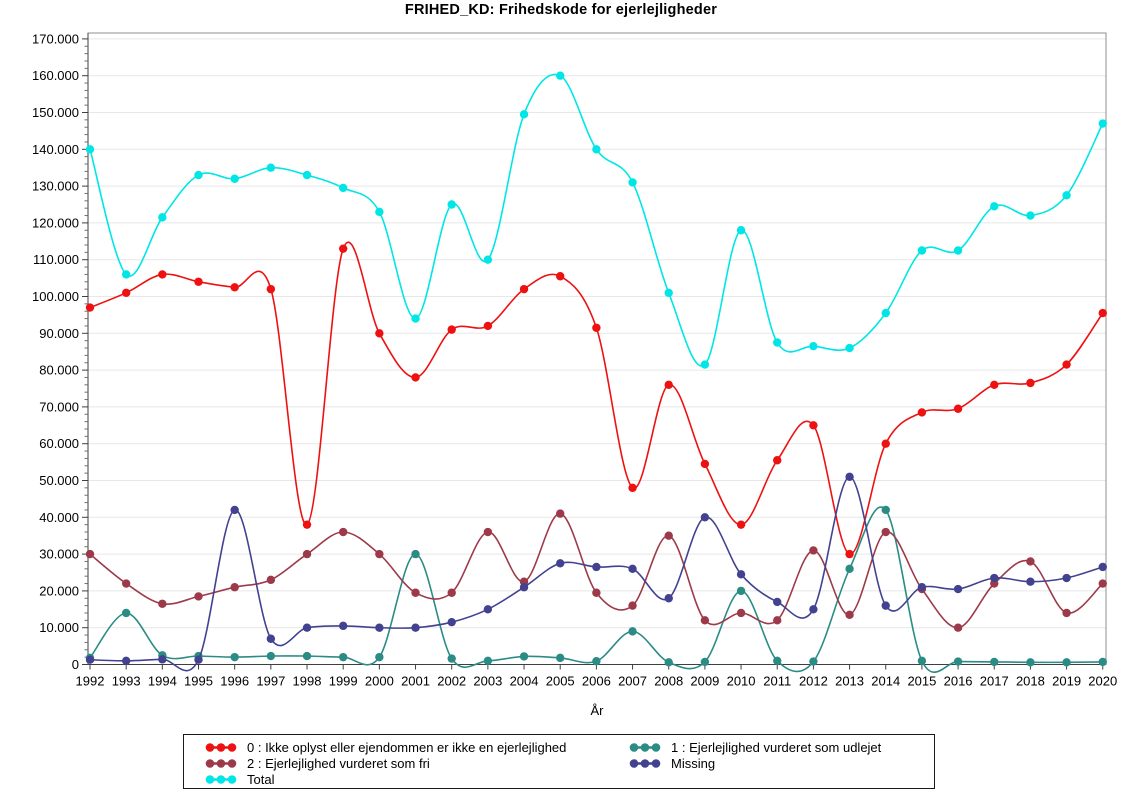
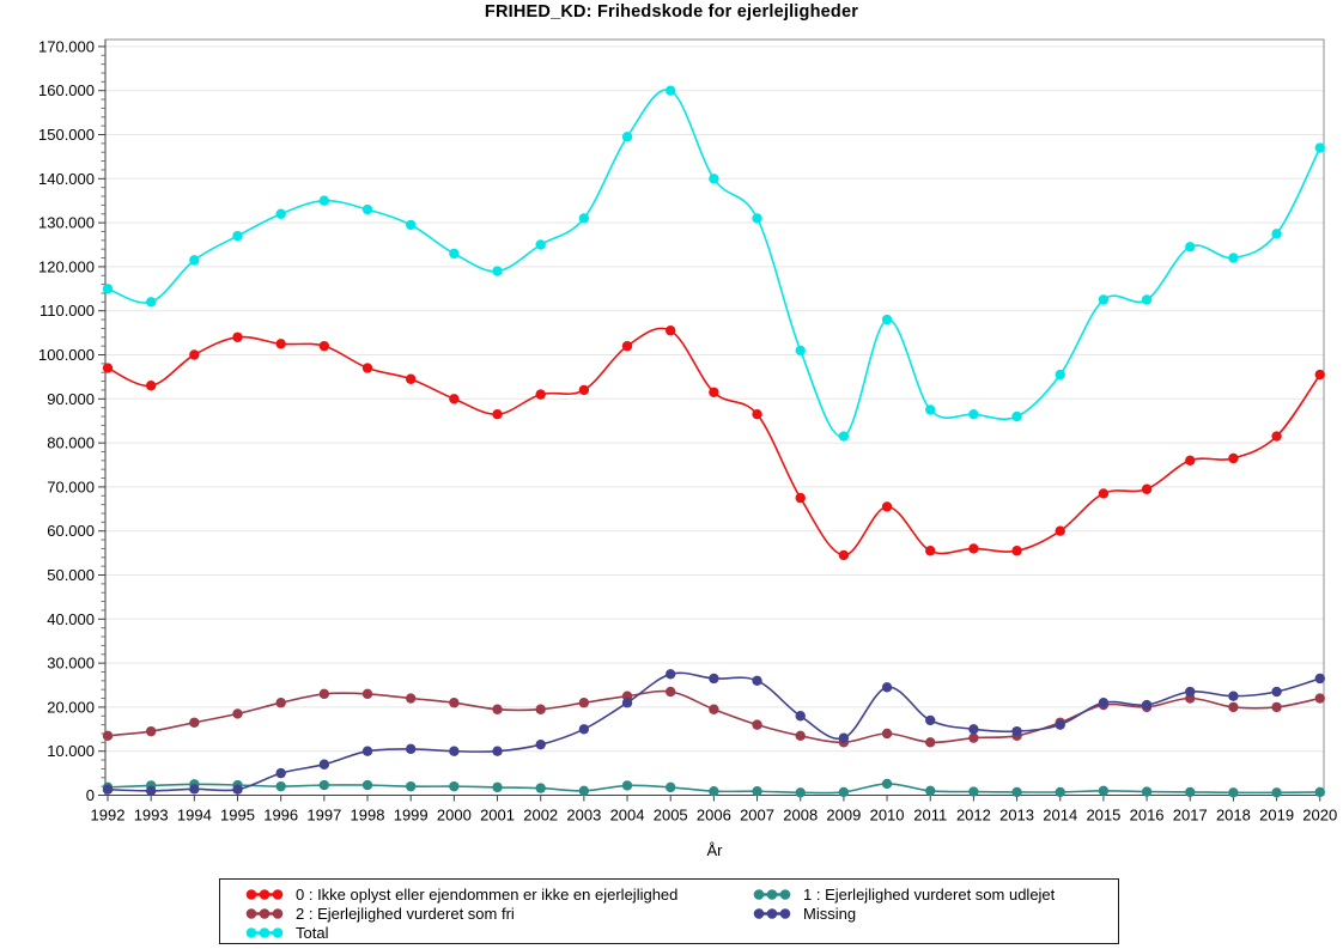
2 : Ejerlejlighed vurderet som fri/1992: 30000 -> 14000
Total/1992: 140000 -> 115000
0 : Ikke oplyst eller ejendommen er ikke en ejerlejlighed/1993: 101000 -> 93000
1 : Ejerlejlighed vurderet som udlejet/1993: 14000 -> 2000
2 : Ejerlejlighed vurderet som fri/1993: 22000 -> 14000
Total/1993: 106000 -> 112000
0 : Ikke oplyst eller ejendommen er ikke en ejerlejlighed/1994: 106000 -> 100000
Total/1995: 133000 -> 127000
Missing/1996: 42000 -> 5000
0 : Ikke oplyst eller ejendommen er ikke en ejerlejlighed/1998: 38000 -> 97000
2 : Ejerlejlighed vurderet som fri/1998: 30000 -> 23000
0 : Ikke oplyst eller ejendommen er ikke en ejerlejlighed/1999: 113000 -> 94000
2 : Ejerlejlighed vurderet som fri/1999: 36000 -> 22000
2 : Ejerlejlighed vurderet som fri/2000: 30000 -> 21000
0 : Ikke oplyst eller ejendommen er ikke en ejerlejlighed/2001: 78000 -> 86000
1 : Ejerlejlighed vurderet som udlejet/2001: 30000 -> 2000
Total/2001: 94000 -> 119000
2 : Ejerlejlighed vurderet som fri/2003: 36000 -> 21000
Total/2003: 110000 -> 131000
2 : Ejerlejlighed vurderet som fri/2005: 41000 -> 24000
0 : Ikke oplyst eller ejendommen er ikke en ejerlejlighed/2007: 48000 -> 86000
1 : Ejerlejlighed vurderet som udlejet/2007: 9000 -> 1000
0 : Ikke oplyst eller ejendommen er ikke en ejerlejlighed/2008: 76000 -> 68000
2 : Ejerlejlighed vurderet som fri/2008: 35000 -> 14000
Missing/2009: 40000 -> 13000
0 : Ikke oplyst eller ejendommen er ikke en ejerlejlighed/2010: 38000 -> 66000
1 : Ejerlejlighed vurderet som udlejet/2010: 20000 -> 3000
Total/2010: 118000 -> 108000
0 : Ikke oplyst eller ejendommen er ikke en ejerlejlighed/2012: 65000 -> 56000
2 : Ejerlejlighed vurderet som fri/2012: 31000 -> 13000
0 : Ikke oplyst eller ejendommen er ikke en ejerlejlighed/2013: 30000 -> 56000
1 : Ejerlejlighed vurderet som udlejet/2013: 26000 -> 1000
Missing/2013: 51000 -> 14000
1 : Ejerlejlighed vurderet som udlejet/2014: 42000 -> 1000
2 : Ejerlejlighed vurderet som fri/2014: 36000 -> 16000
2 : Ejerlejlighed vurderet som fri/2016: 10000 -> 20000
2 : Ejerlejlighed vurderet som fri/2018: 28000 -> 20000
2 : Ejerlejlighed vurderet som fri/2019: 14000 -> 20000
